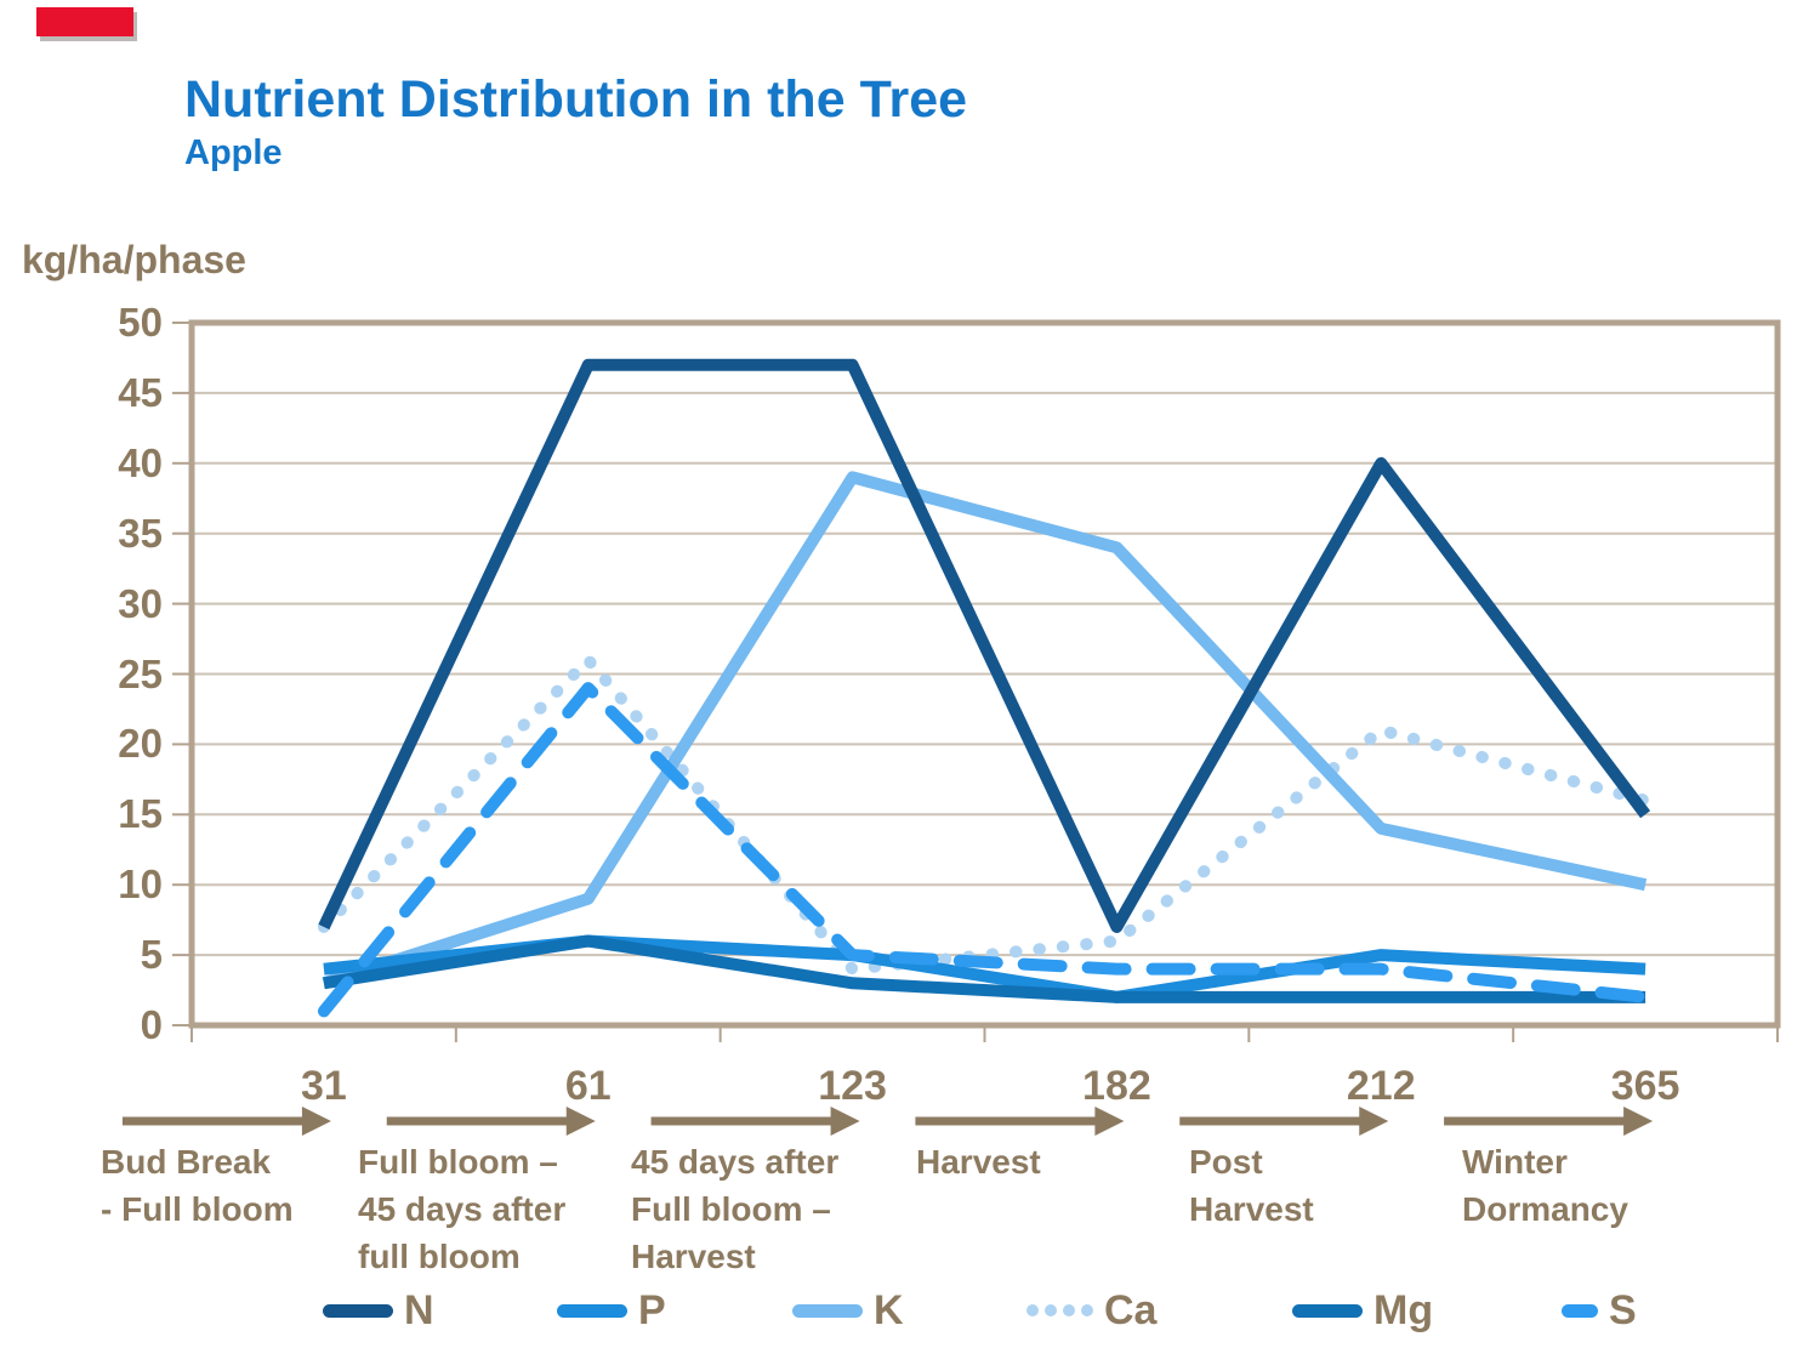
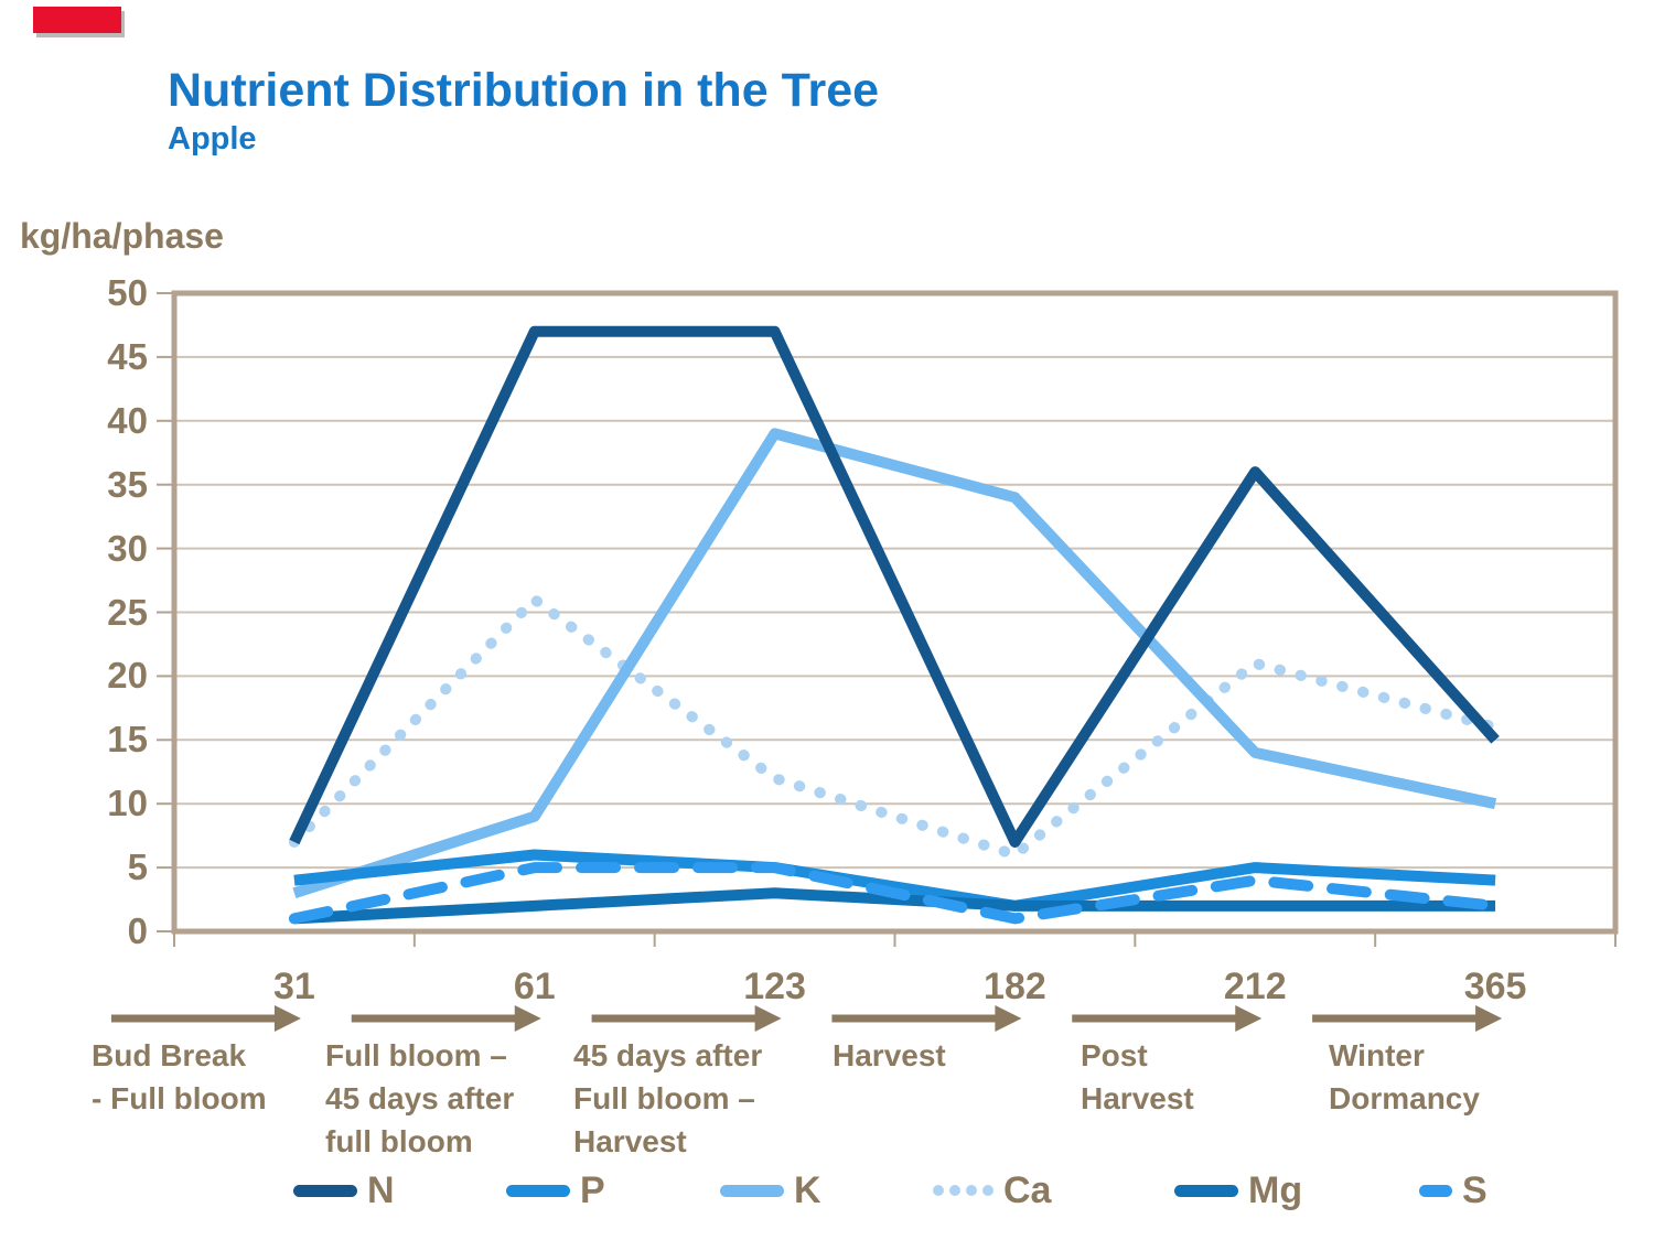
Mg/31: 3 -> 1
Mg/61: 6 -> 2
S/61: 24 -> 5
Ca/123: 4 -> 12
S/182: 4 -> 1
N/212: 40 -> 36
